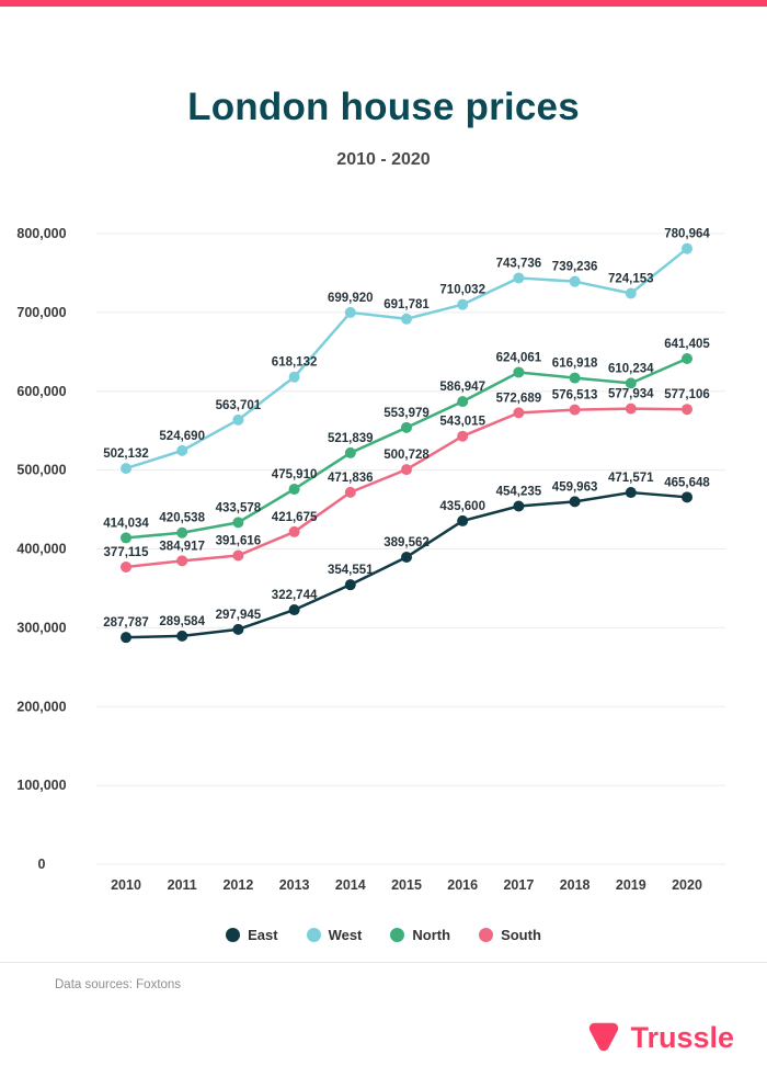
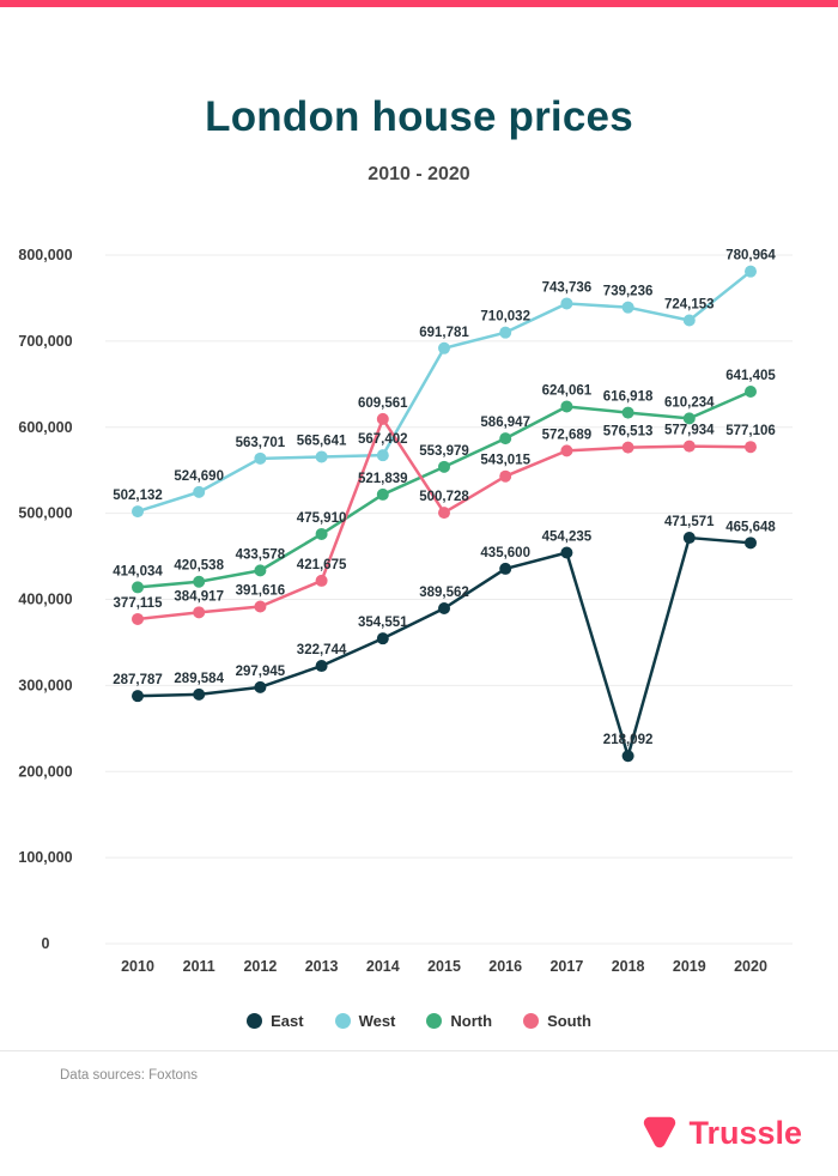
West/2013: 618,132 -> 565,641
West/2014: 699,920 -> 567,402
South/2014: 471,836 -> 609,561
East/2018: 459,963 -> 218,092
